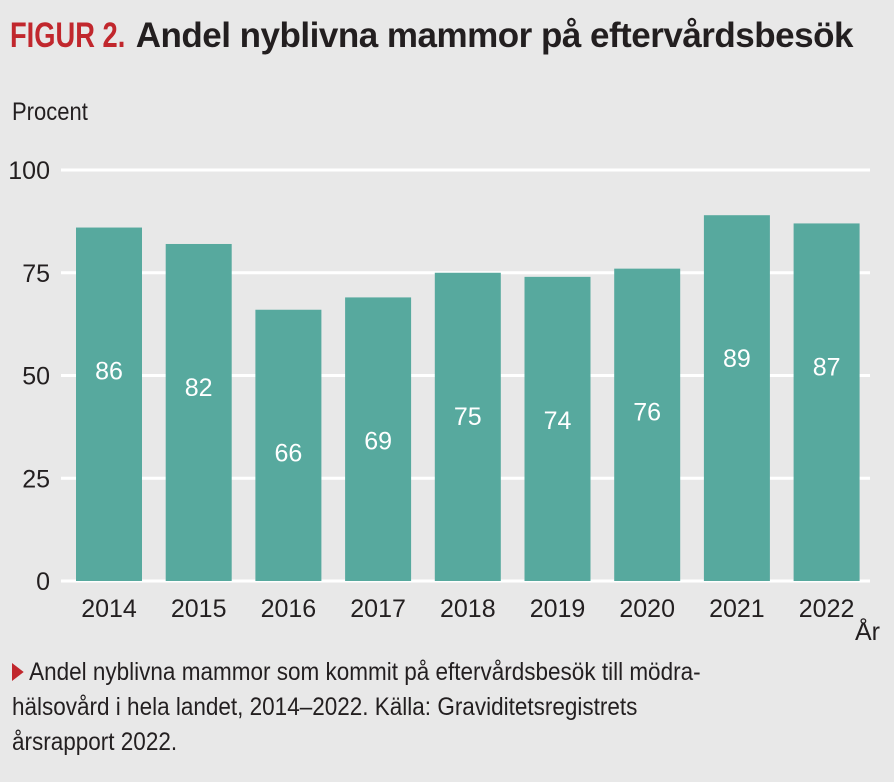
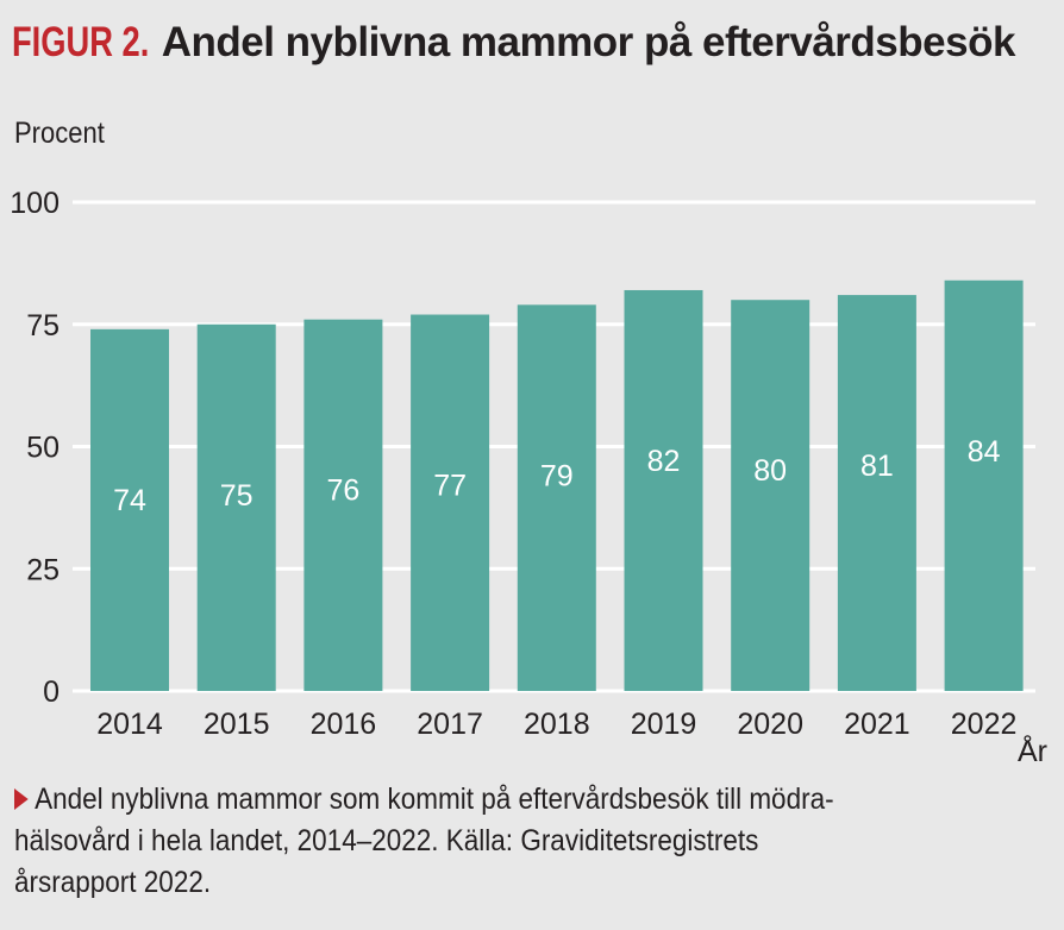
2014: 86 -> 74
2015: 82 -> 75
2016: 66 -> 76
2017: 69 -> 77
2018: 75 -> 79
2019: 74 -> 82
2020: 76 -> 80
2021: 89 -> 81
2022: 87 -> 84
